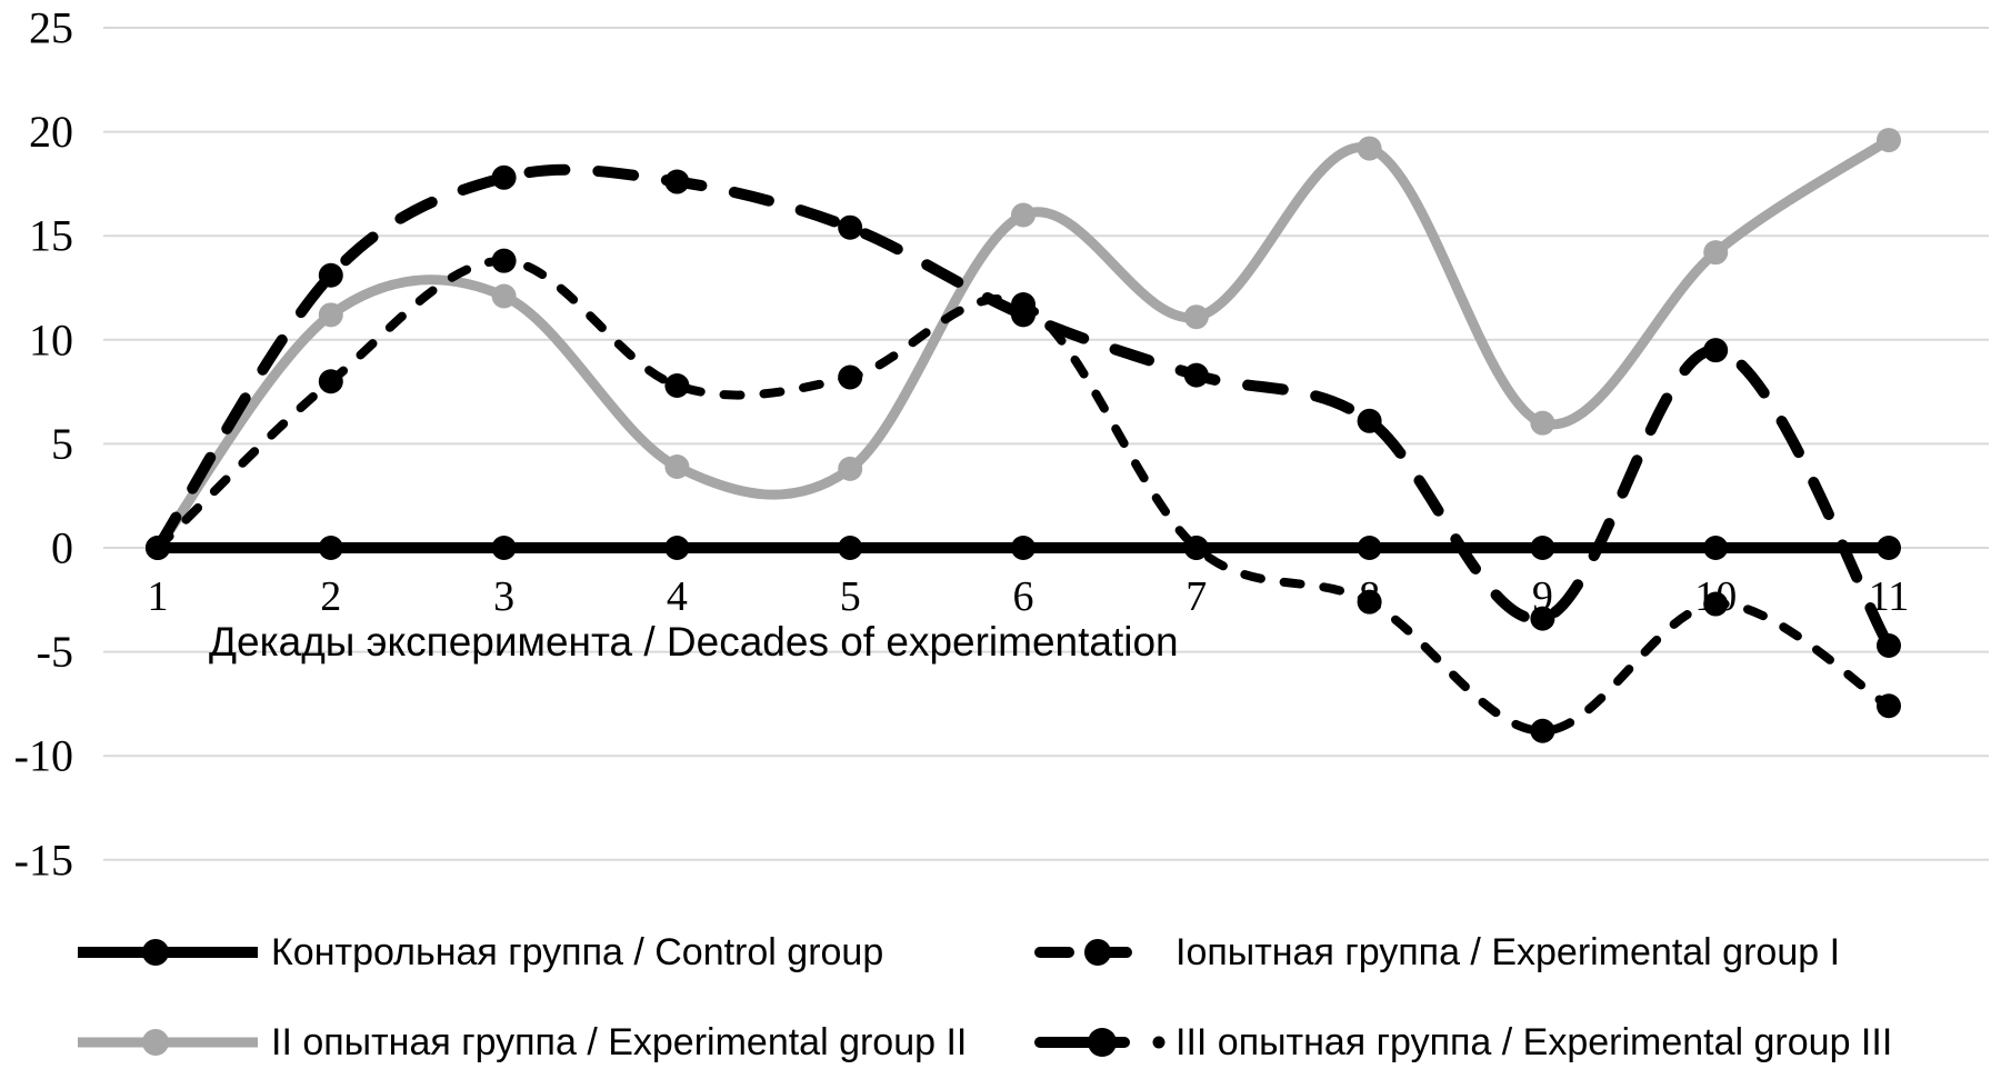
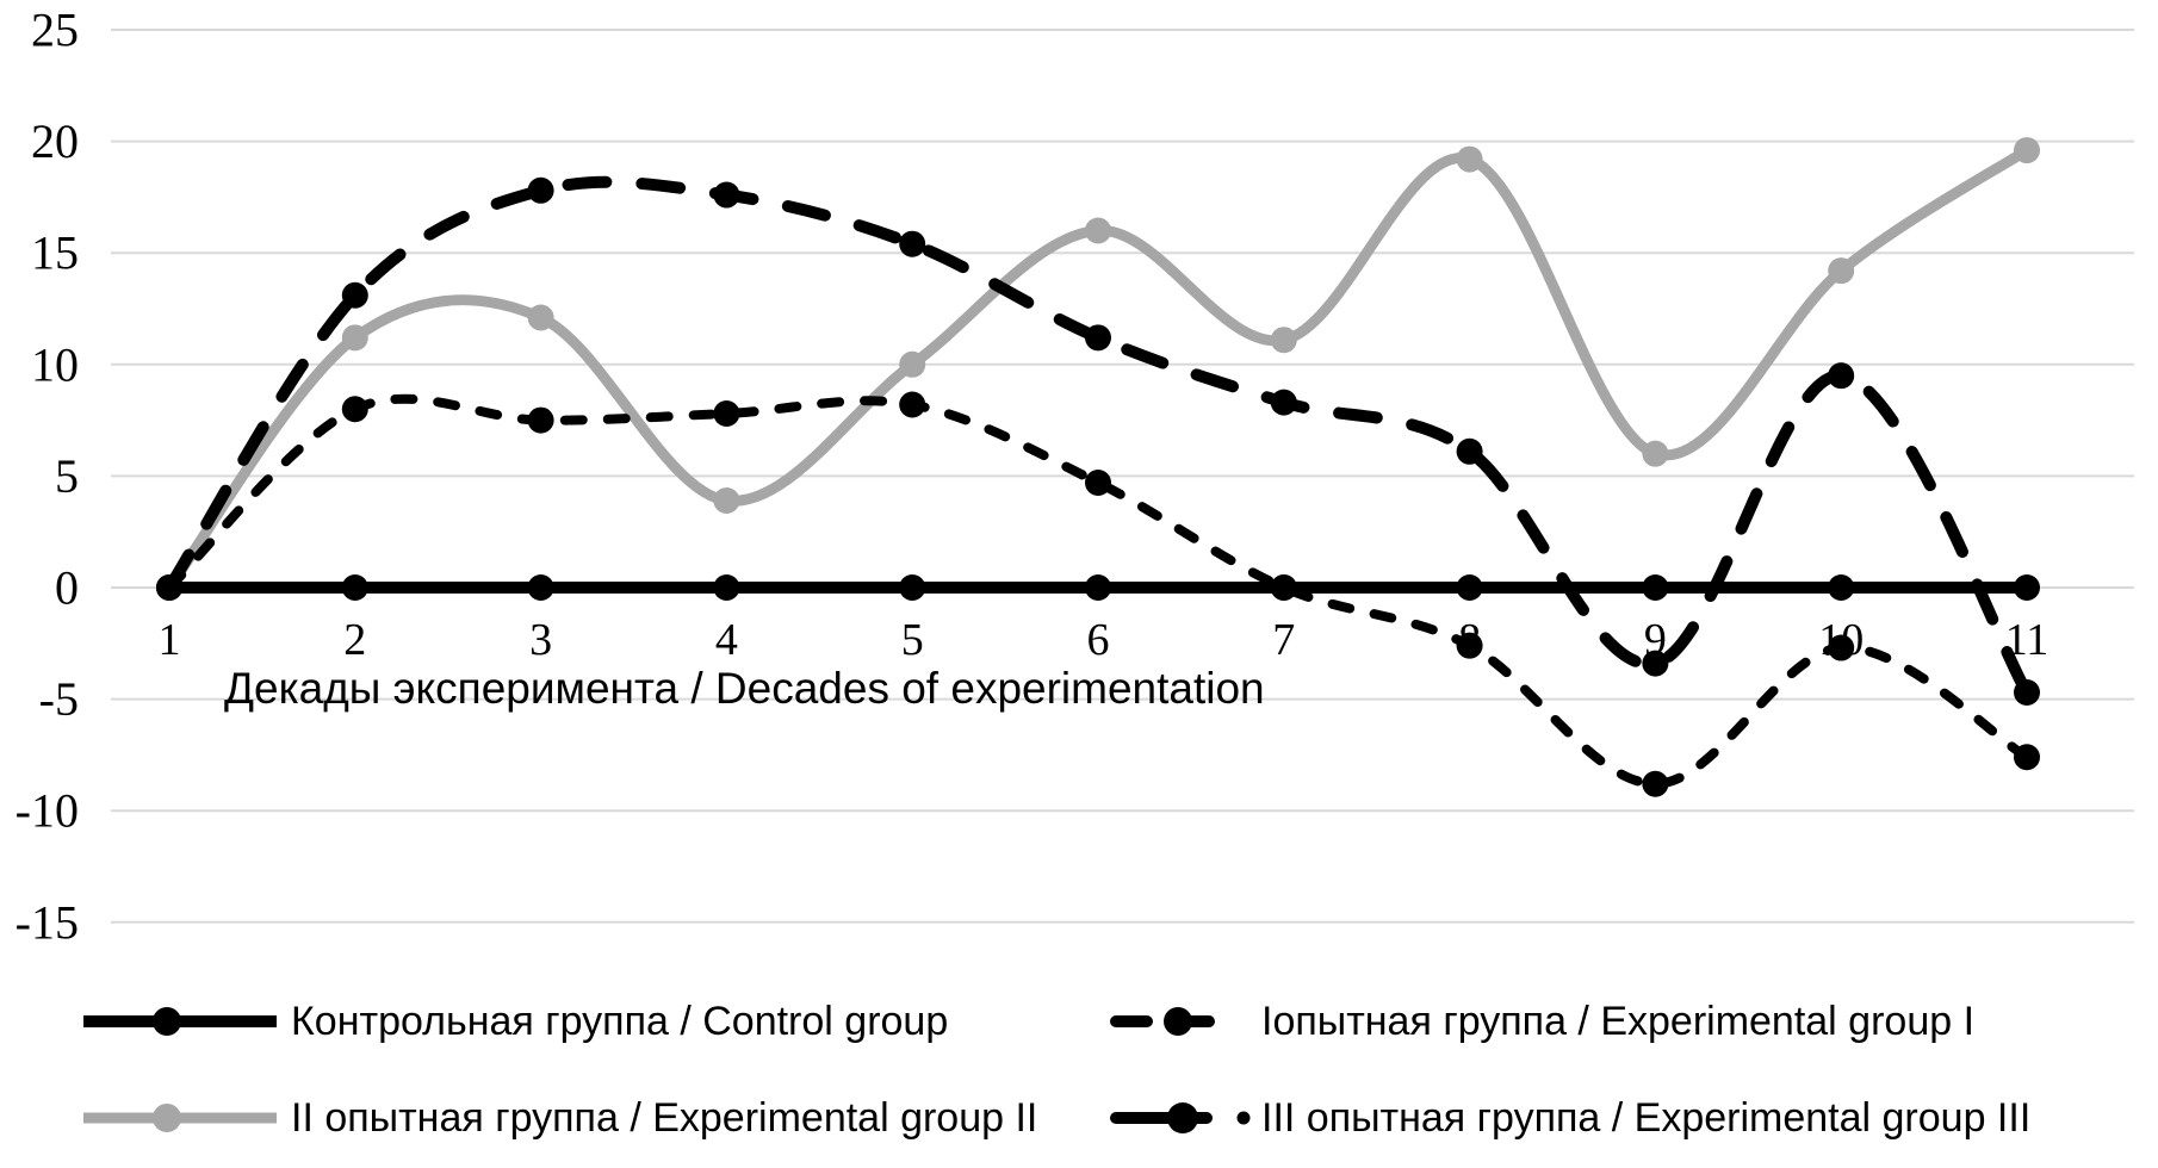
III опытная группа / Experimental group III/3: 13.8 -> 7.5
II опытная группа / Experimental group II/5: 3.8 -> 10.0
III опытная группа / Experimental group III/6: 11.7 -> 4.7
